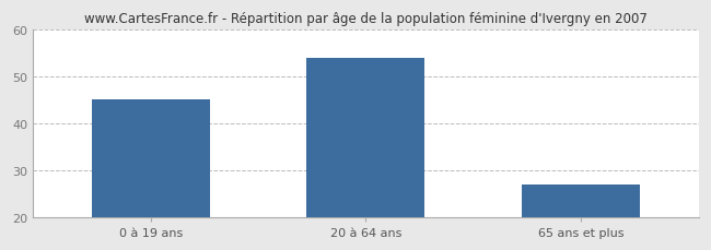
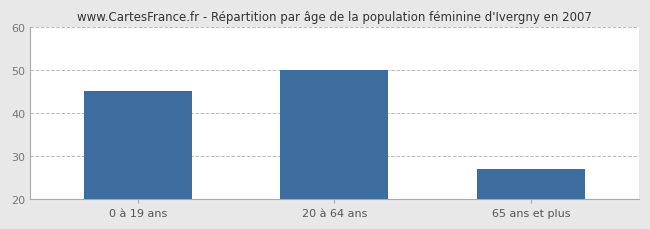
20 à 64 ans: 54 -> 50
